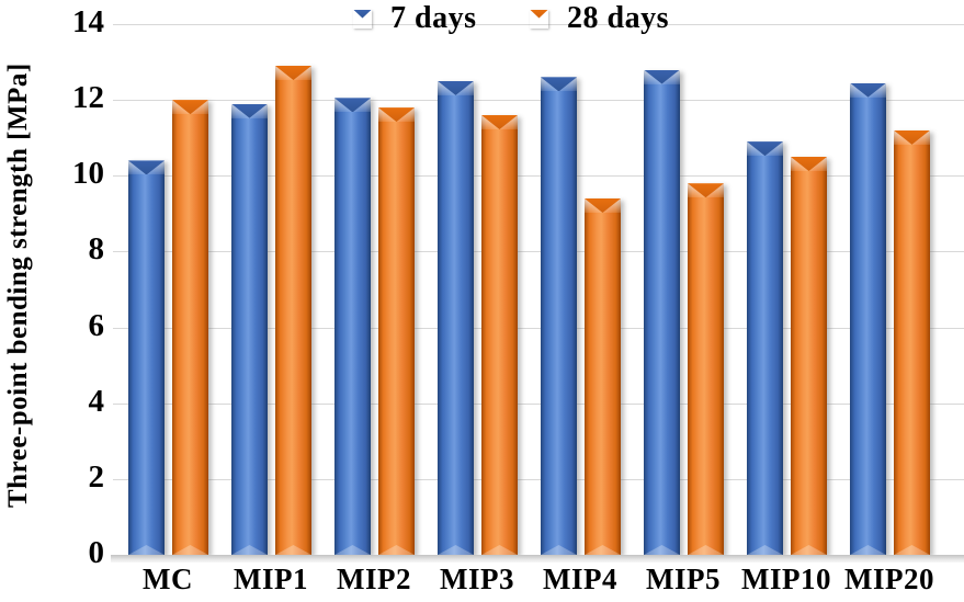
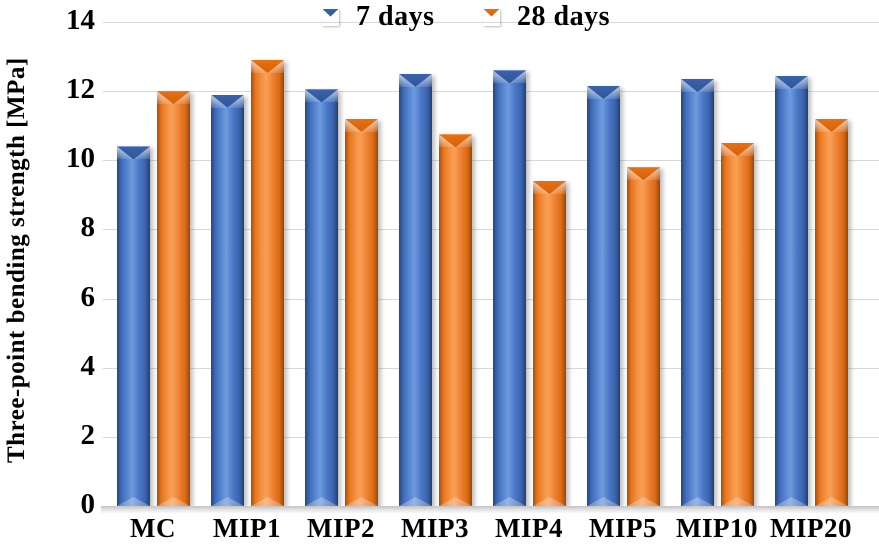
28 days/MIP2: 11.8 -> 11.2
28 days/MIP3: 11.6 -> 10.8
7 days/MIP5: 12.8 -> 12.2
7 days/MIP10: 10.9 -> 12.3
